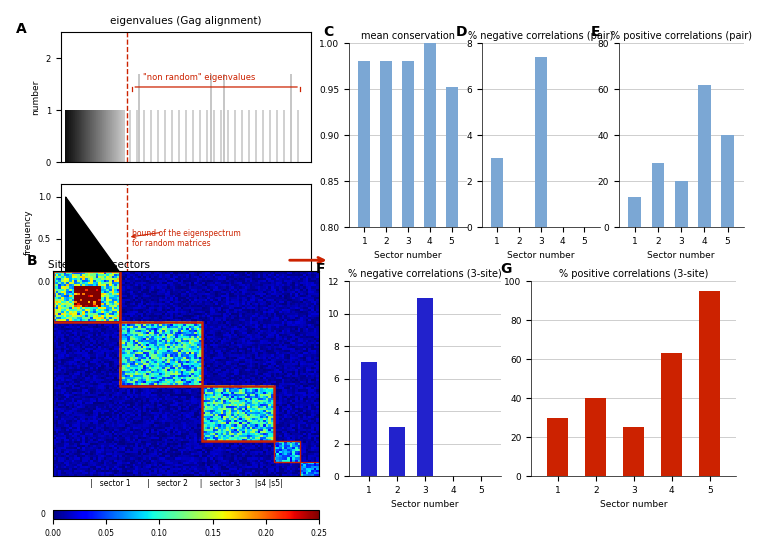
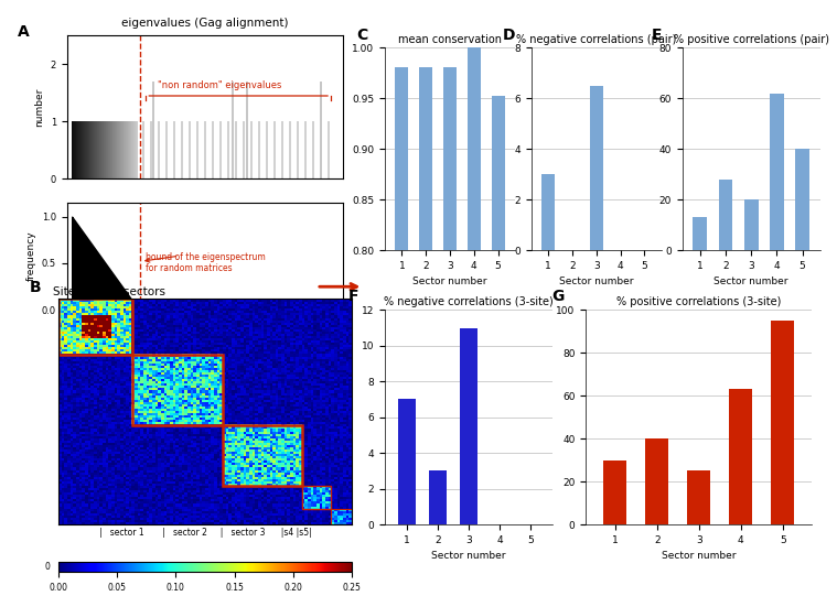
% negative correlations (pair)/3: 7.4 -> 6.5
